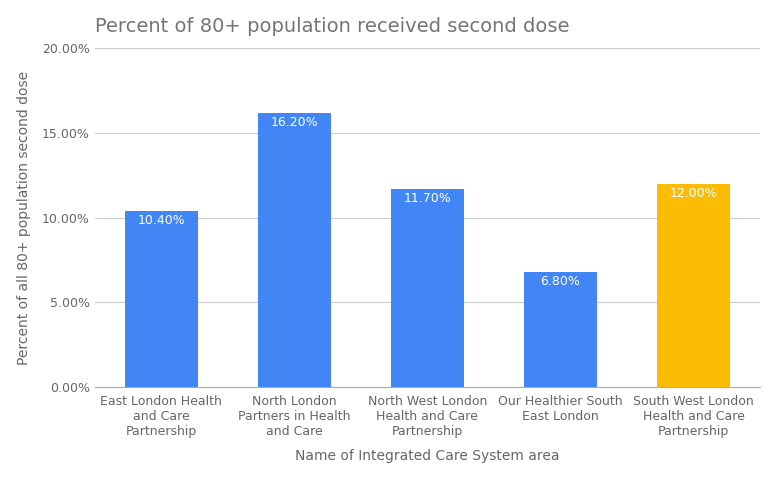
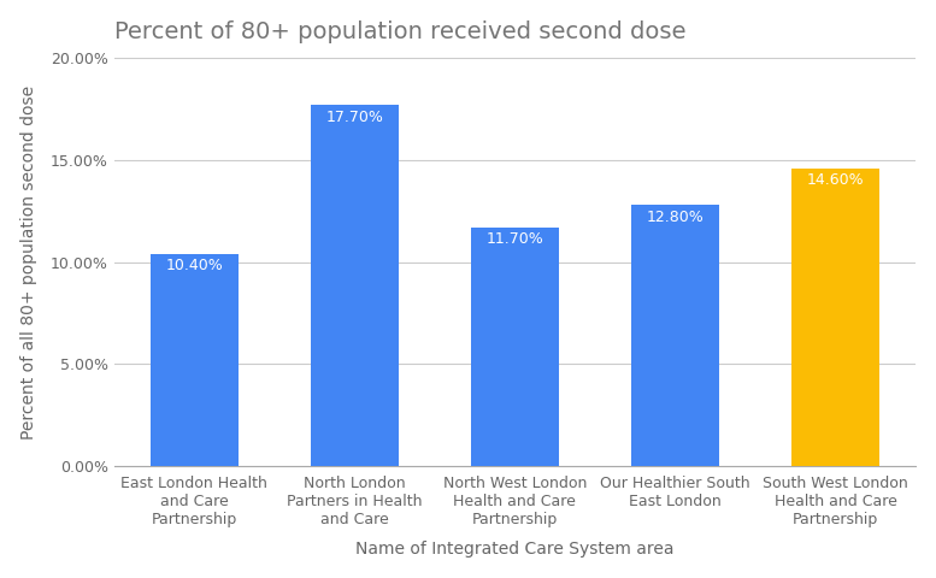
North London Partners in Health and Care: 16.20% -> 17.70%
Our Healthier South East London: 6.80% -> 12.80%
South West London Health and Care Partnership: 12.00% -> 14.60%
